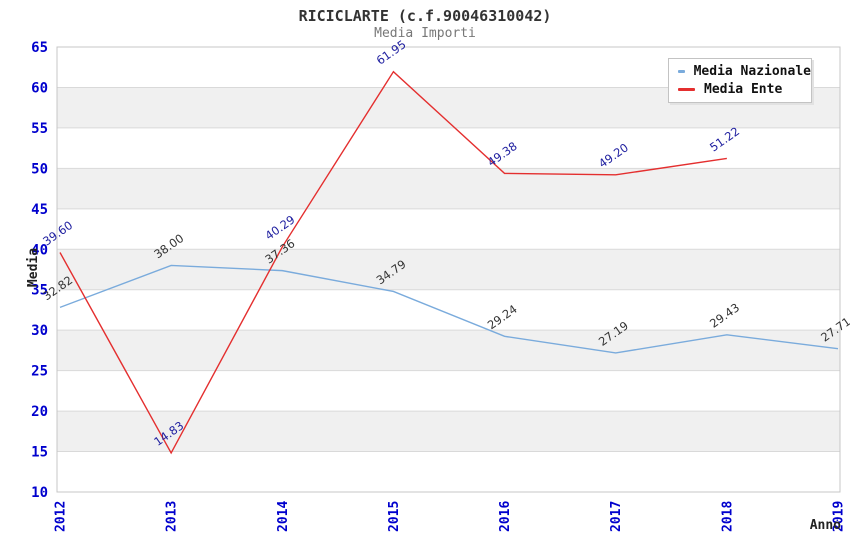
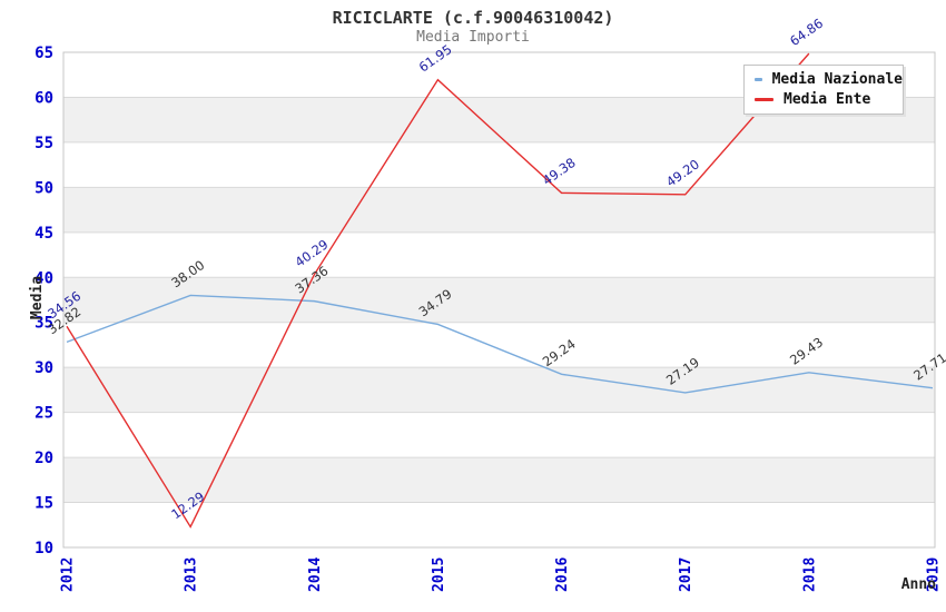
Media Ente/2012: 39.60 -> 34.56
Media Ente/2013: 14.83 -> 12.29
Media Ente/2018: 51.22 -> 64.86
